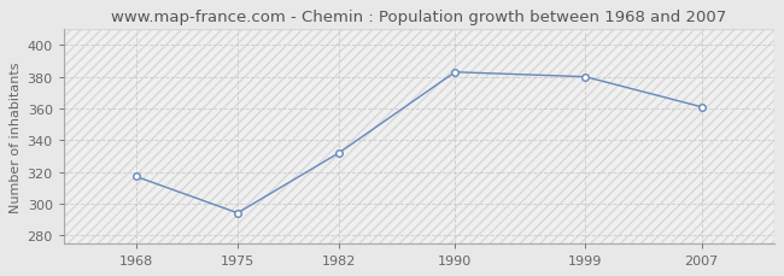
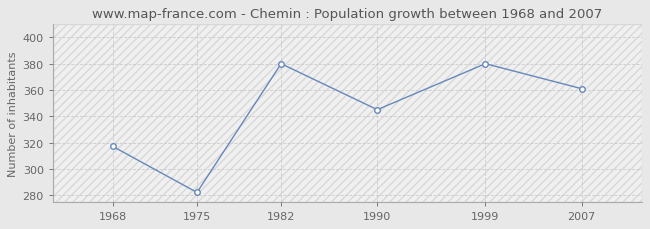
1975: 294 -> 282
1982: 332 -> 380
1990: 383 -> 345
